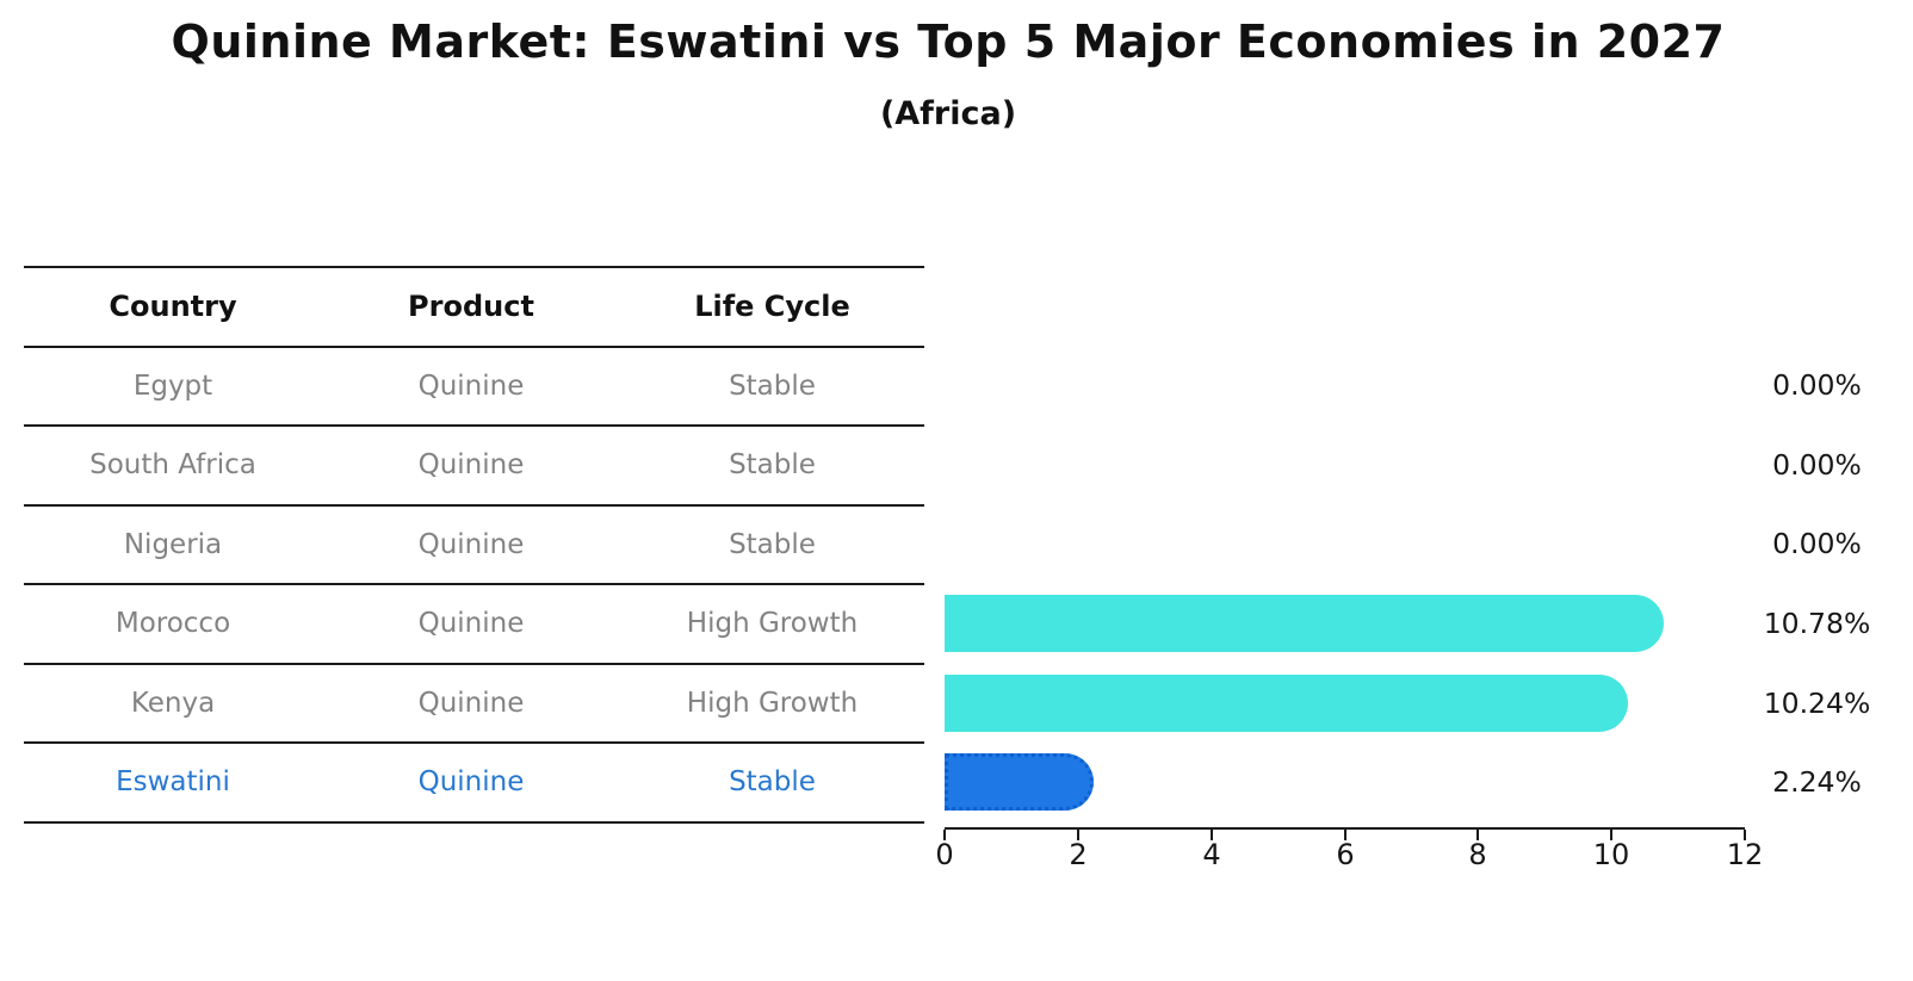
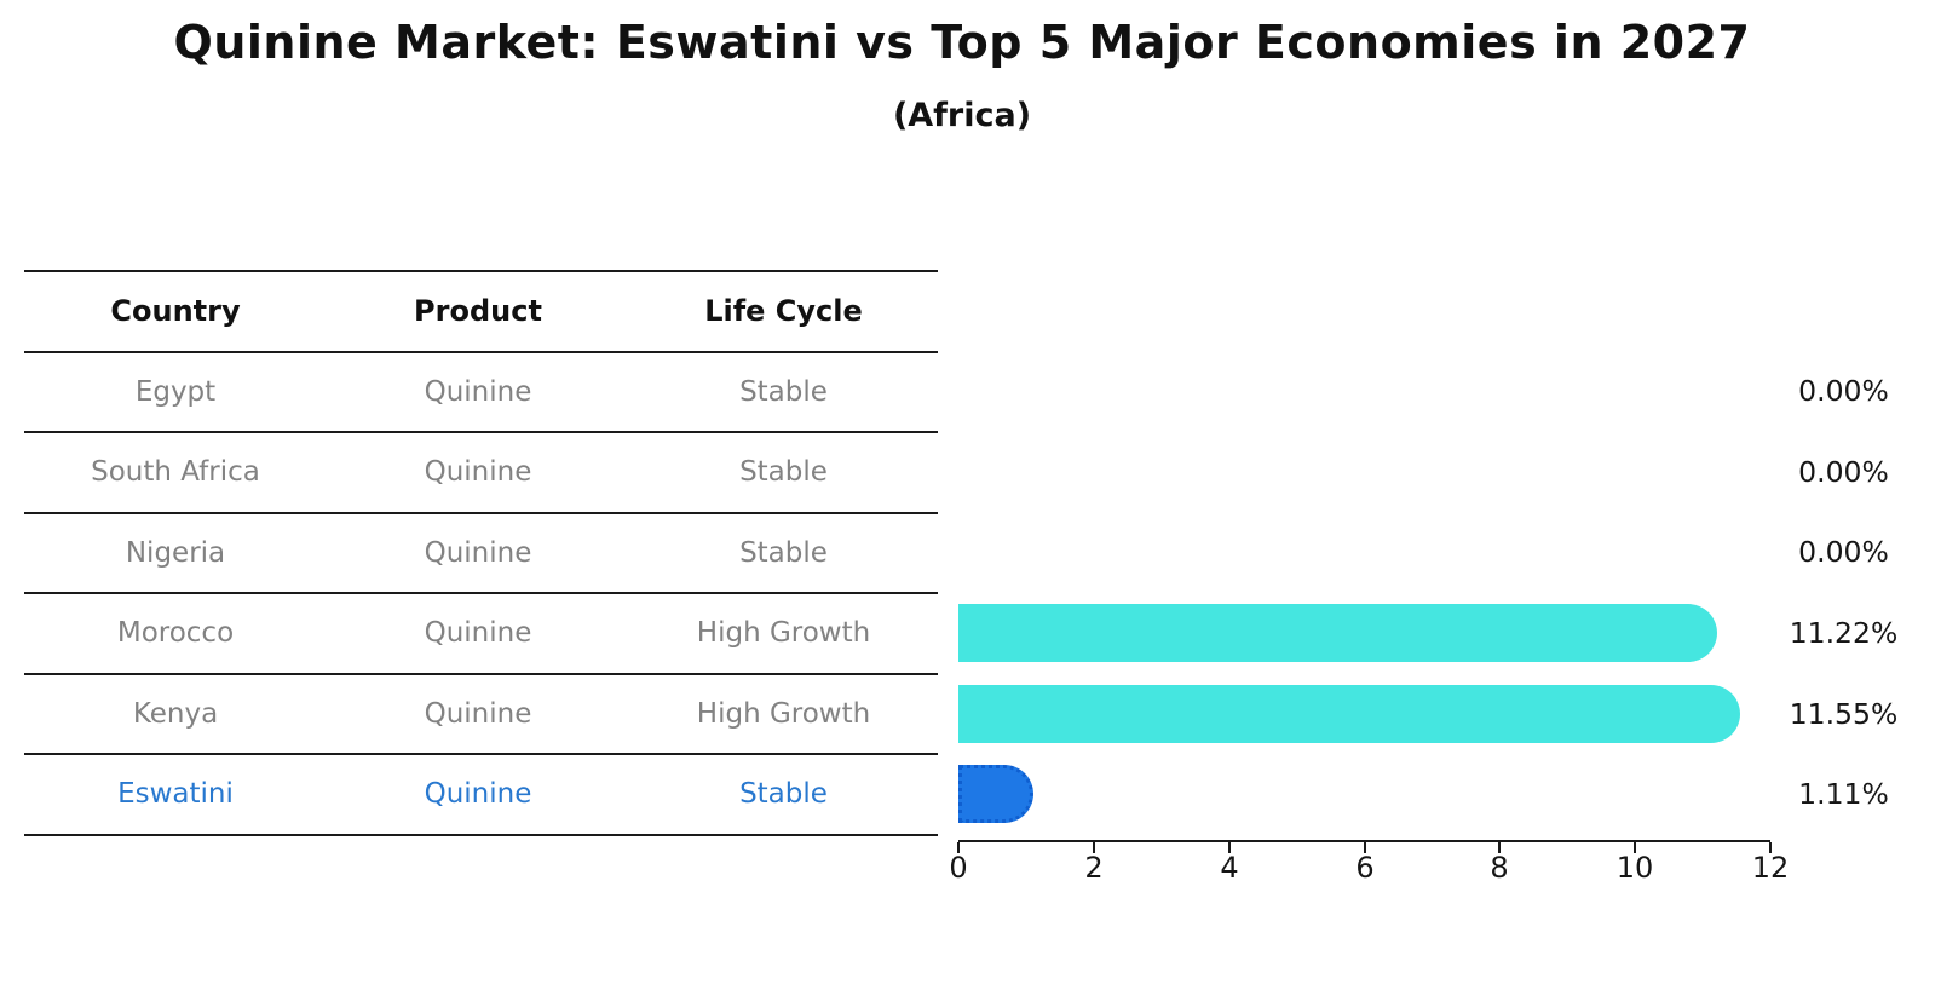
Morocco: 10.78% -> 11.22%
Kenya: 10.24% -> 11.55%
Eswatini: 2.24% -> 1.11%
